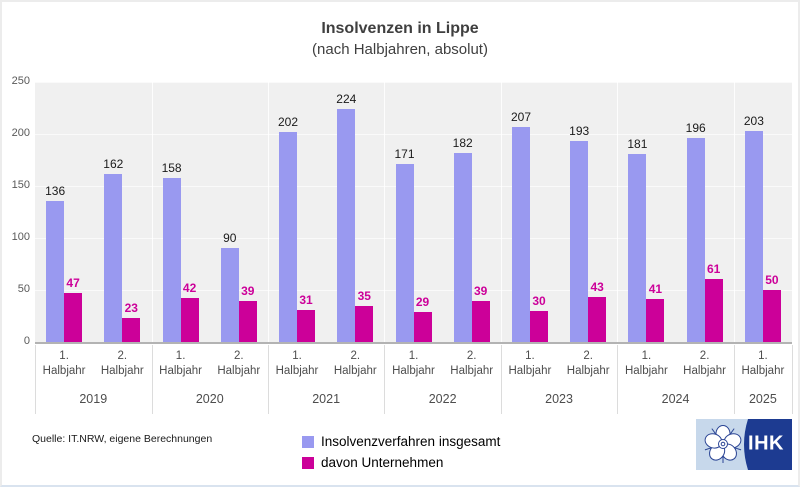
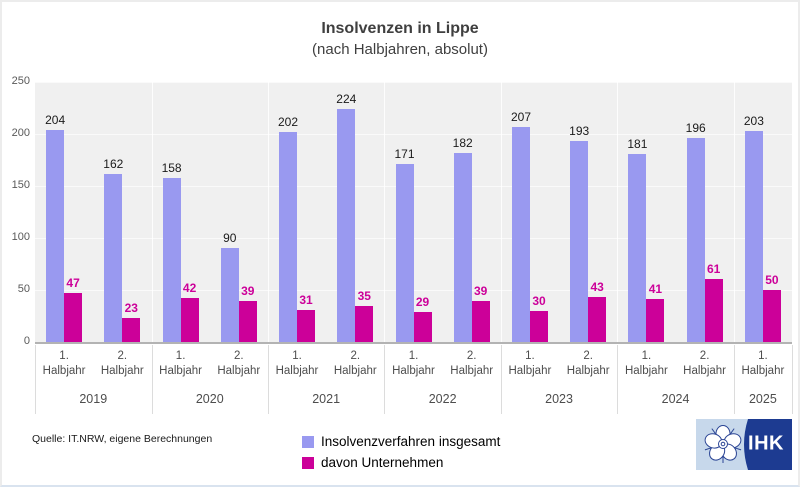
Insolvenzverfahren insgesamt/1. Halbjahr 2019: 136 -> 204
